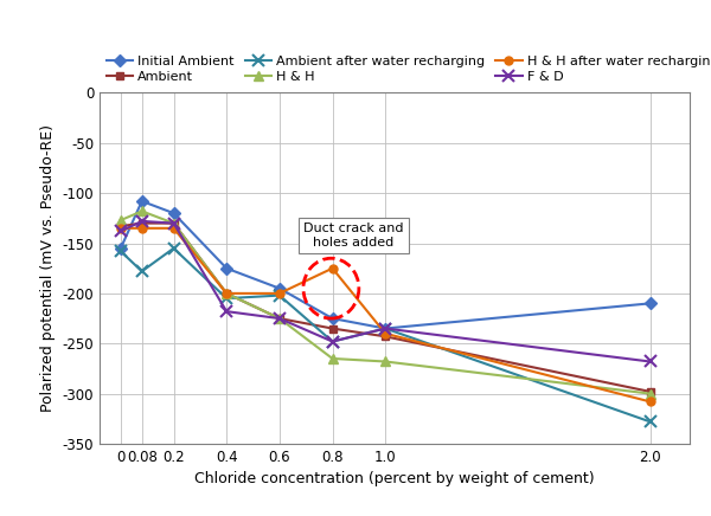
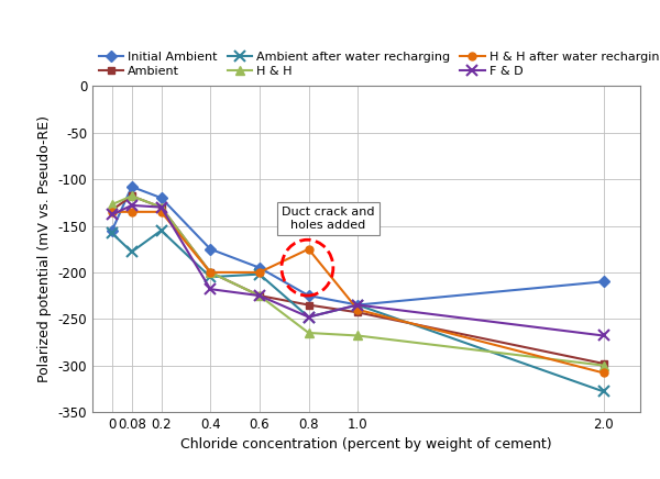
Ambient/0.08: -130 -> -118
